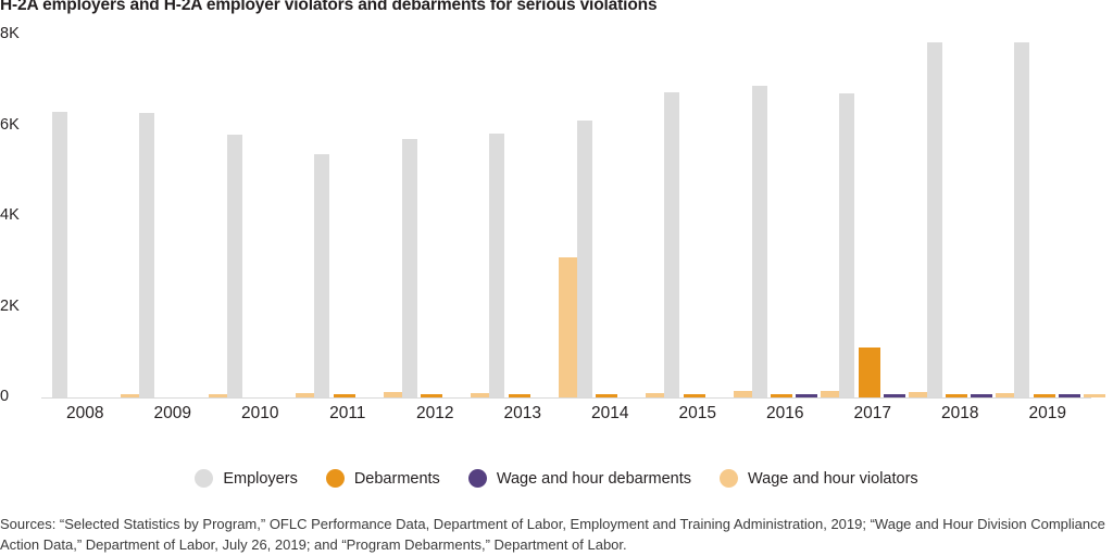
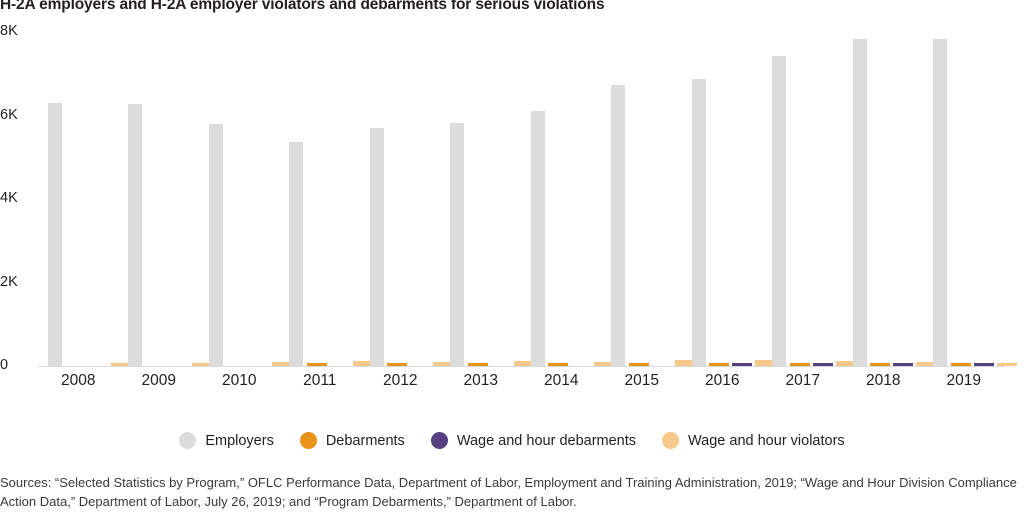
Wage and hour violators/2013: 3.1K -> 0.1K
Employers/2017: 6.7K -> 7.4K
Debarments/2017: 1.1K -> 0.1K
